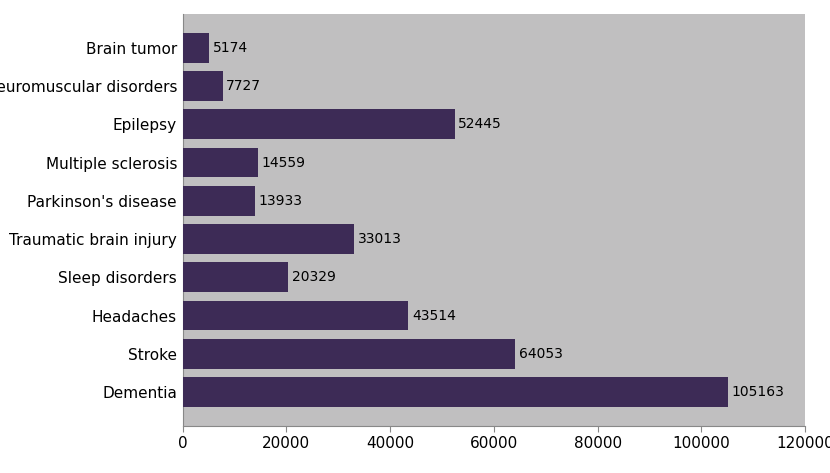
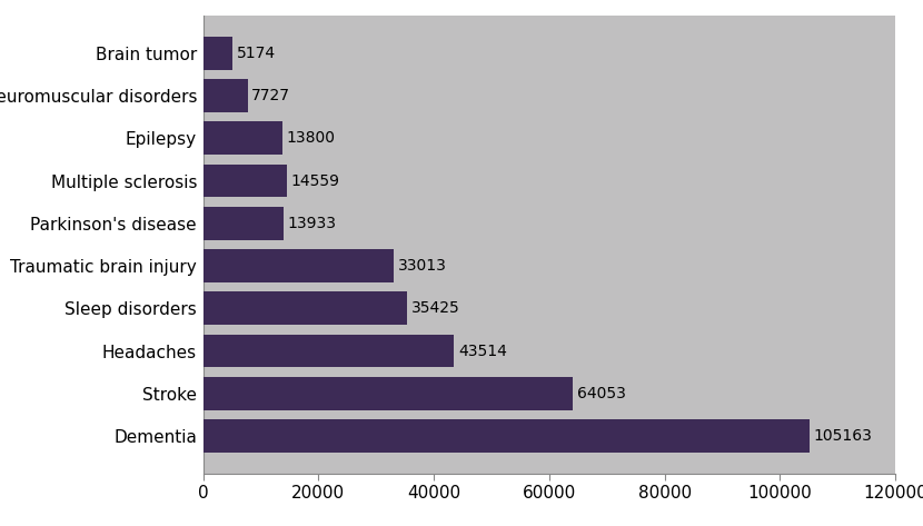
Epilepsy: 52445 -> 13800
Sleep disorders: 20329 -> 35425
